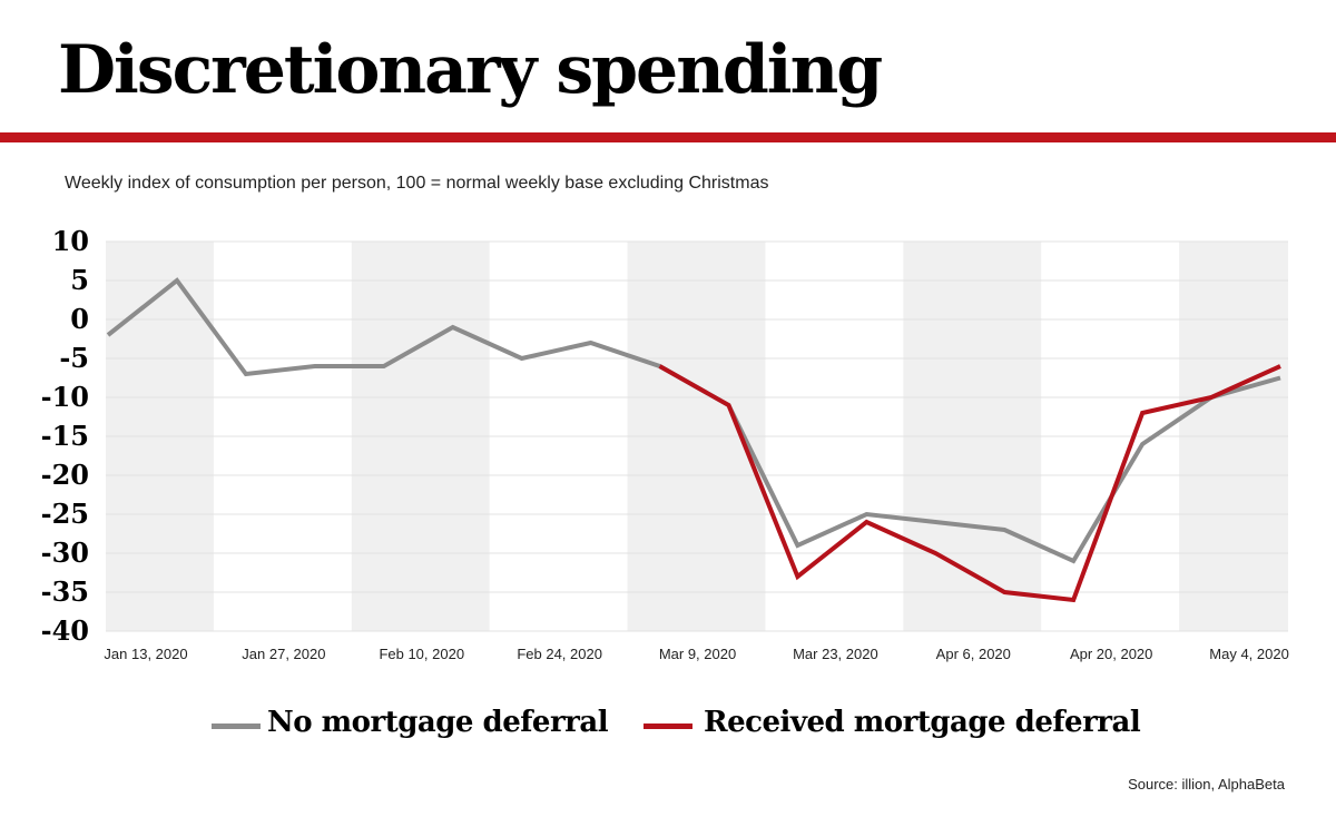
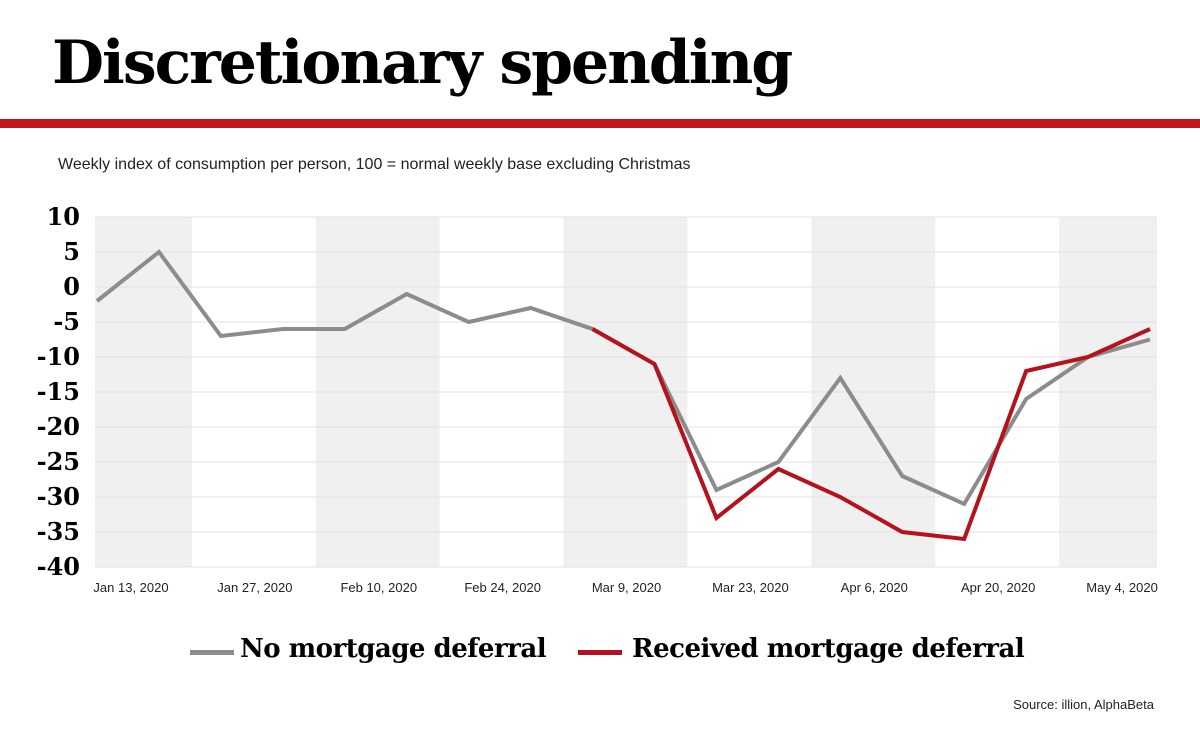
No mortgage deferral/Apr 6, 2020: -26 -> -13
